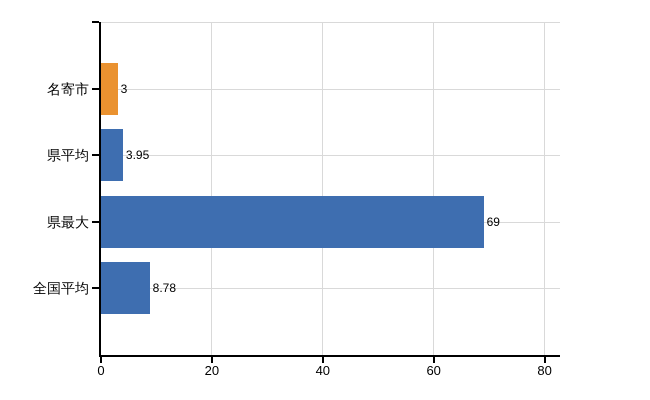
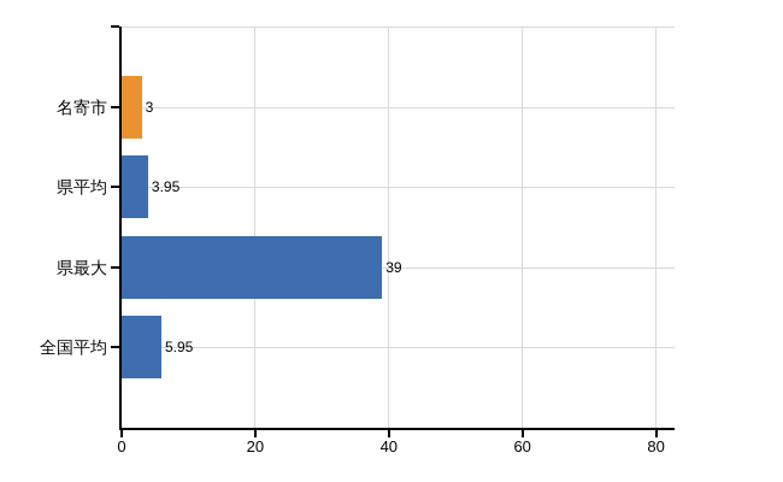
県最大: 69 -> 39
全国平均: 8.78 -> 5.95
